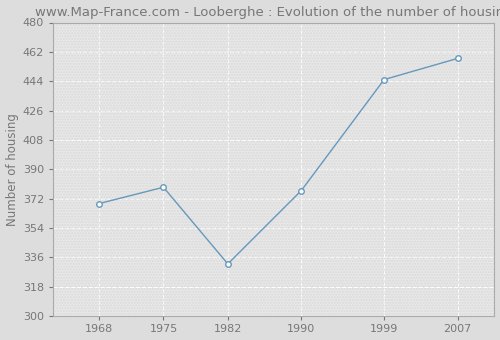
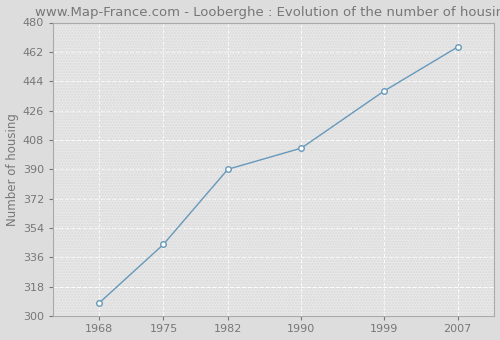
1968: 369 -> 308
1975: 379 -> 344
1982: 332 -> 390
1990: 377 -> 403
1999: 445 -> 438
2007: 458 -> 465
